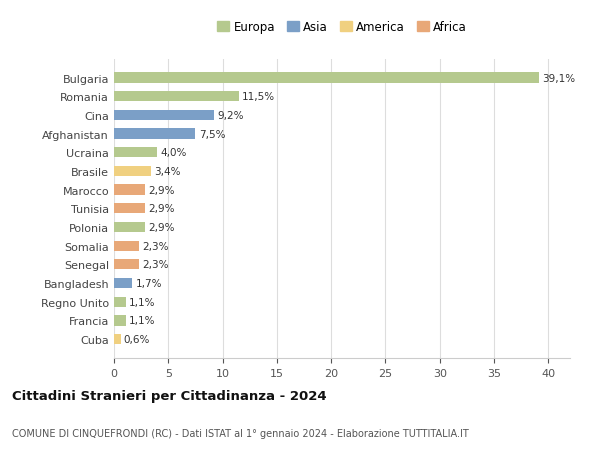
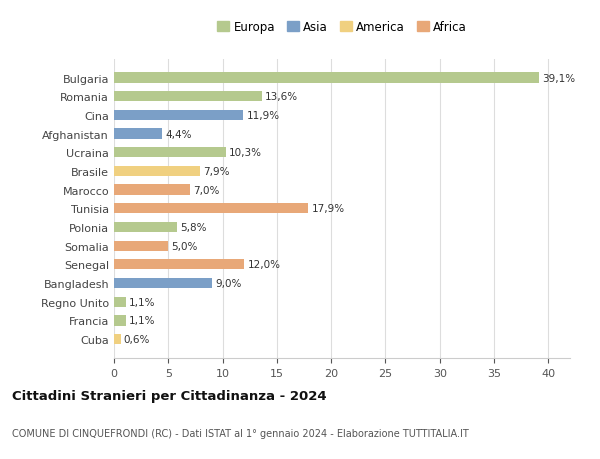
Romania: 11,5% -> 13,6%
Cina: 9,2% -> 11,9%
Afghanistan: 7,5% -> 4,4%
Ucraina: 4,0% -> 10,3%
Brasile: 3,4% -> 7,9%
Marocco: 2,9% -> 7,0%
Tunisia: 2,9% -> 17,9%
Polonia: 2,9% -> 5,8%
Somalia: 2,3% -> 5,0%
Senegal: 2,3% -> 12,0%
Bangladesh: 1,7% -> 9,0%
